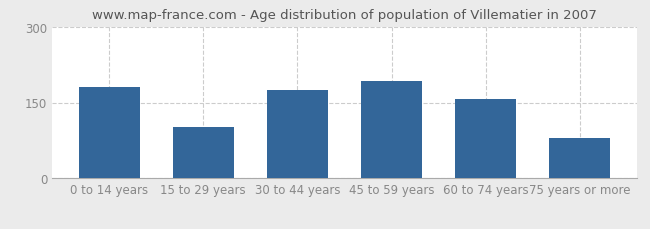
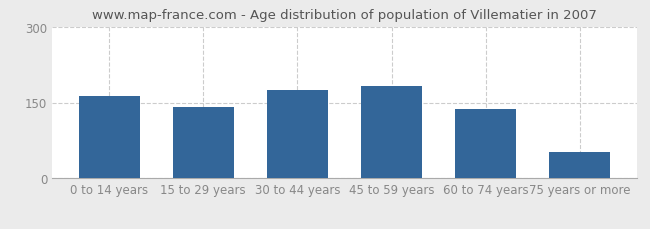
0 to 14 years: 180 -> 163
15 to 29 years: 102 -> 141
45 to 59 years: 192 -> 182
60 to 74 years: 156 -> 138
75 years or more: 80 -> 52
